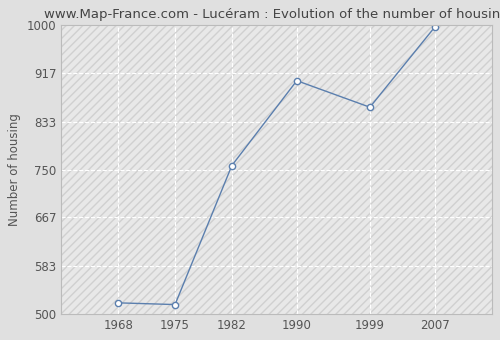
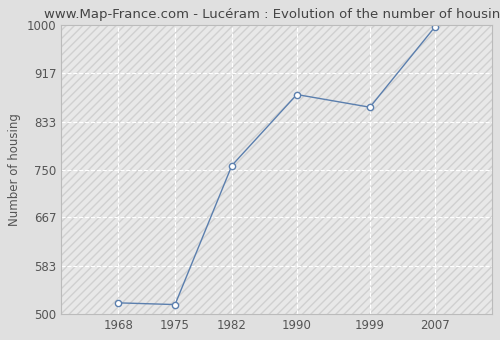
1990: 904 -> 880
